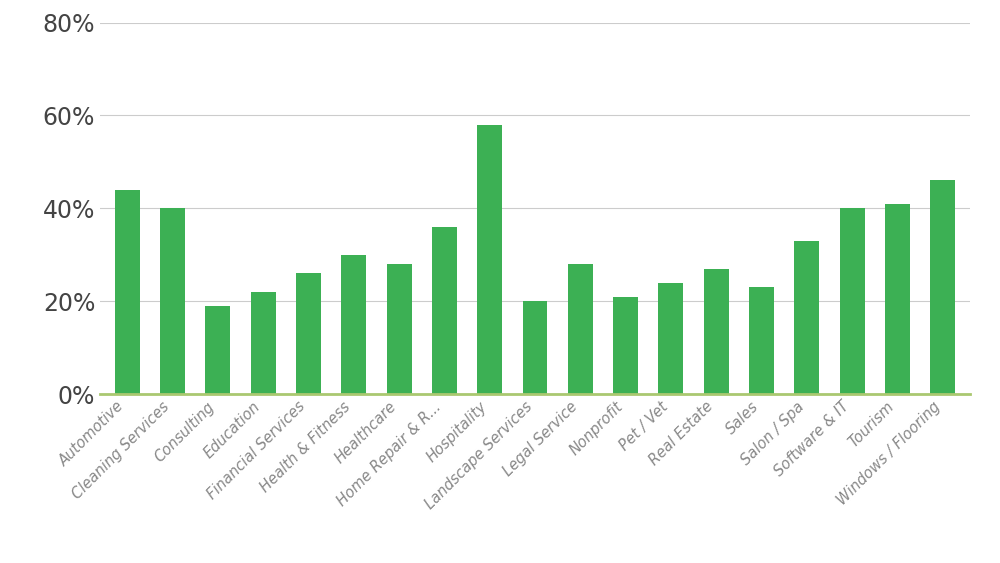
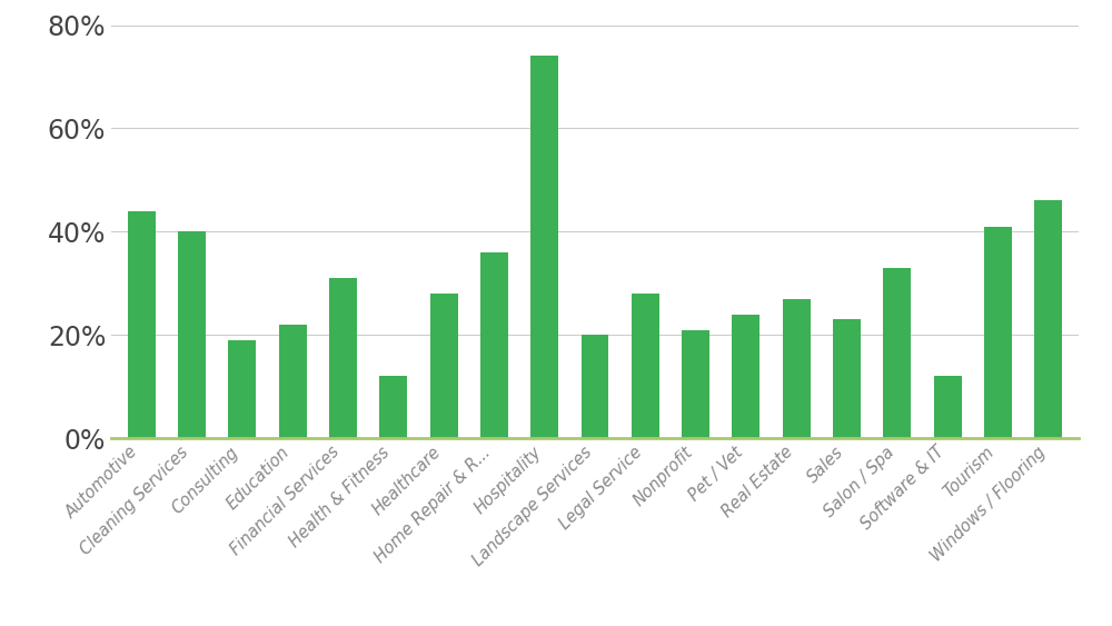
Financial Services: 26% -> 31%
Health & Fitness: 30% -> 12%
Hospitality: 58% -> 74%
Software & IT: 40% -> 12%
